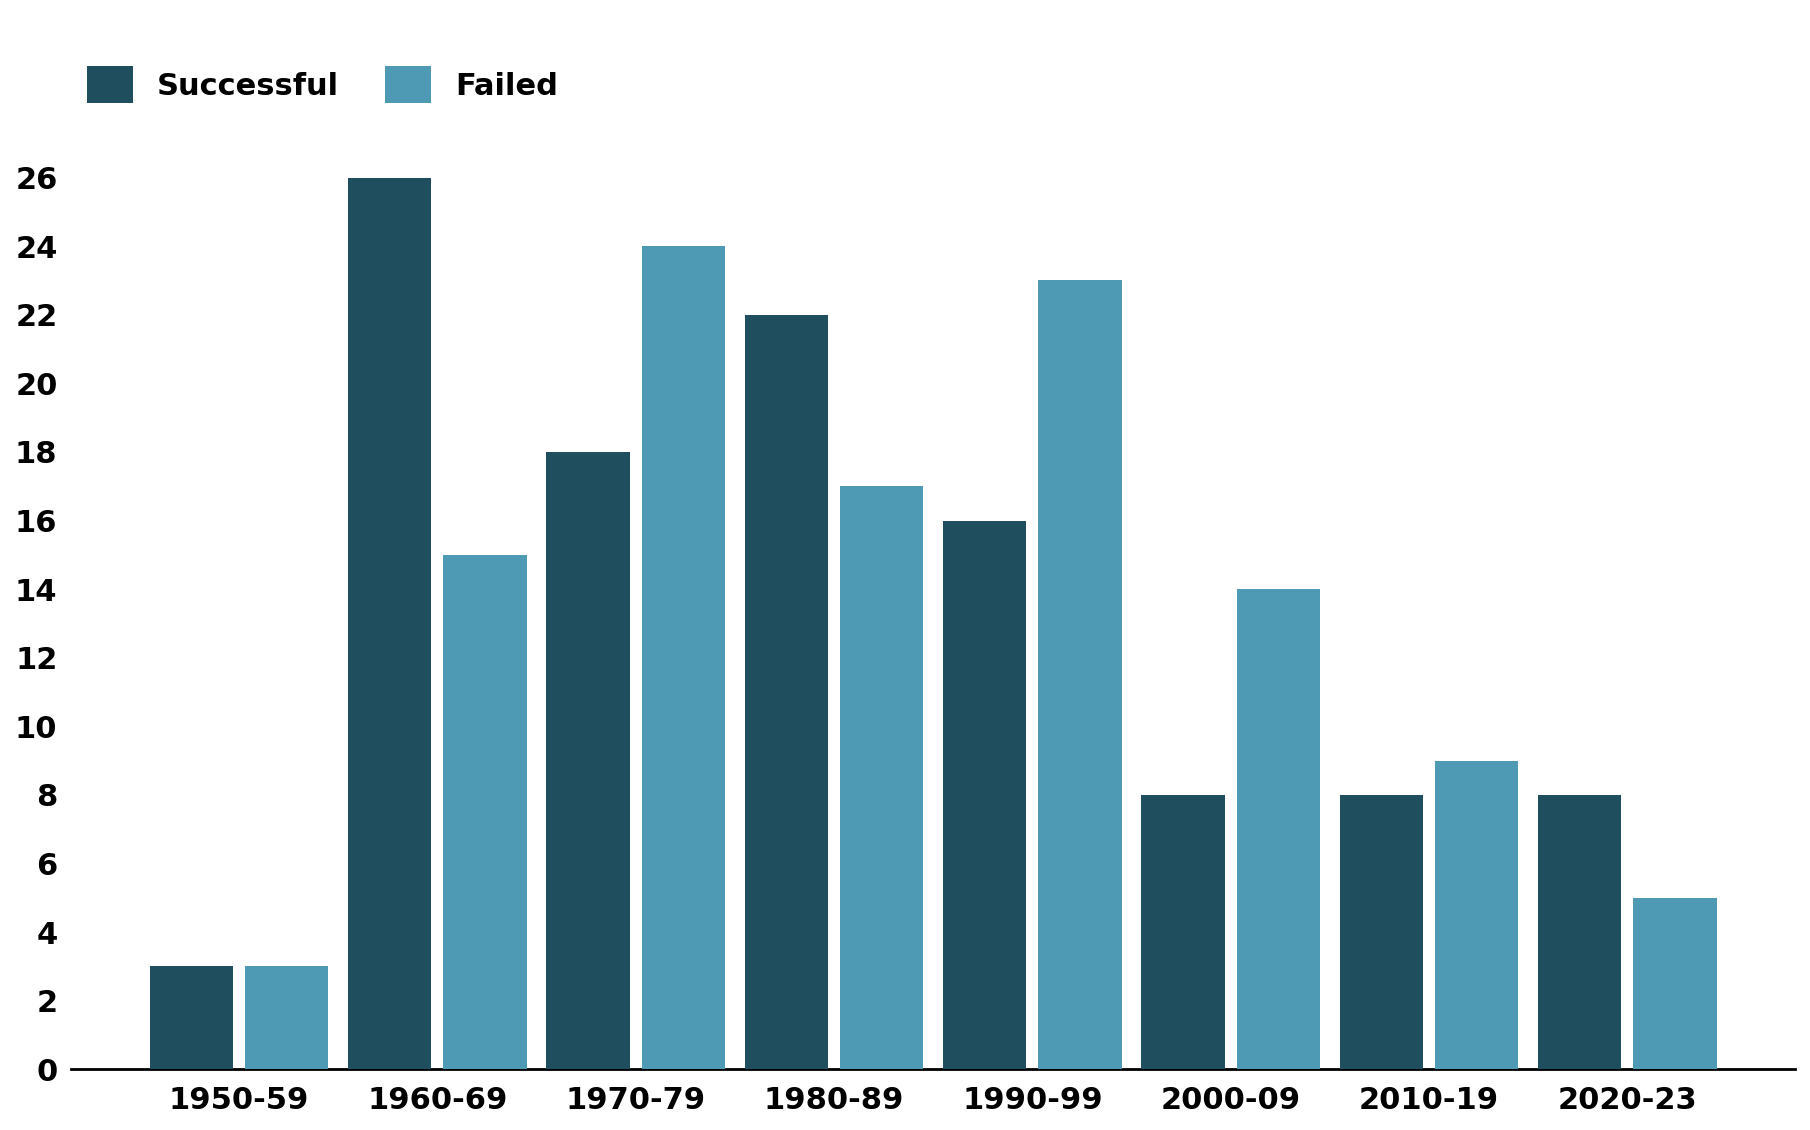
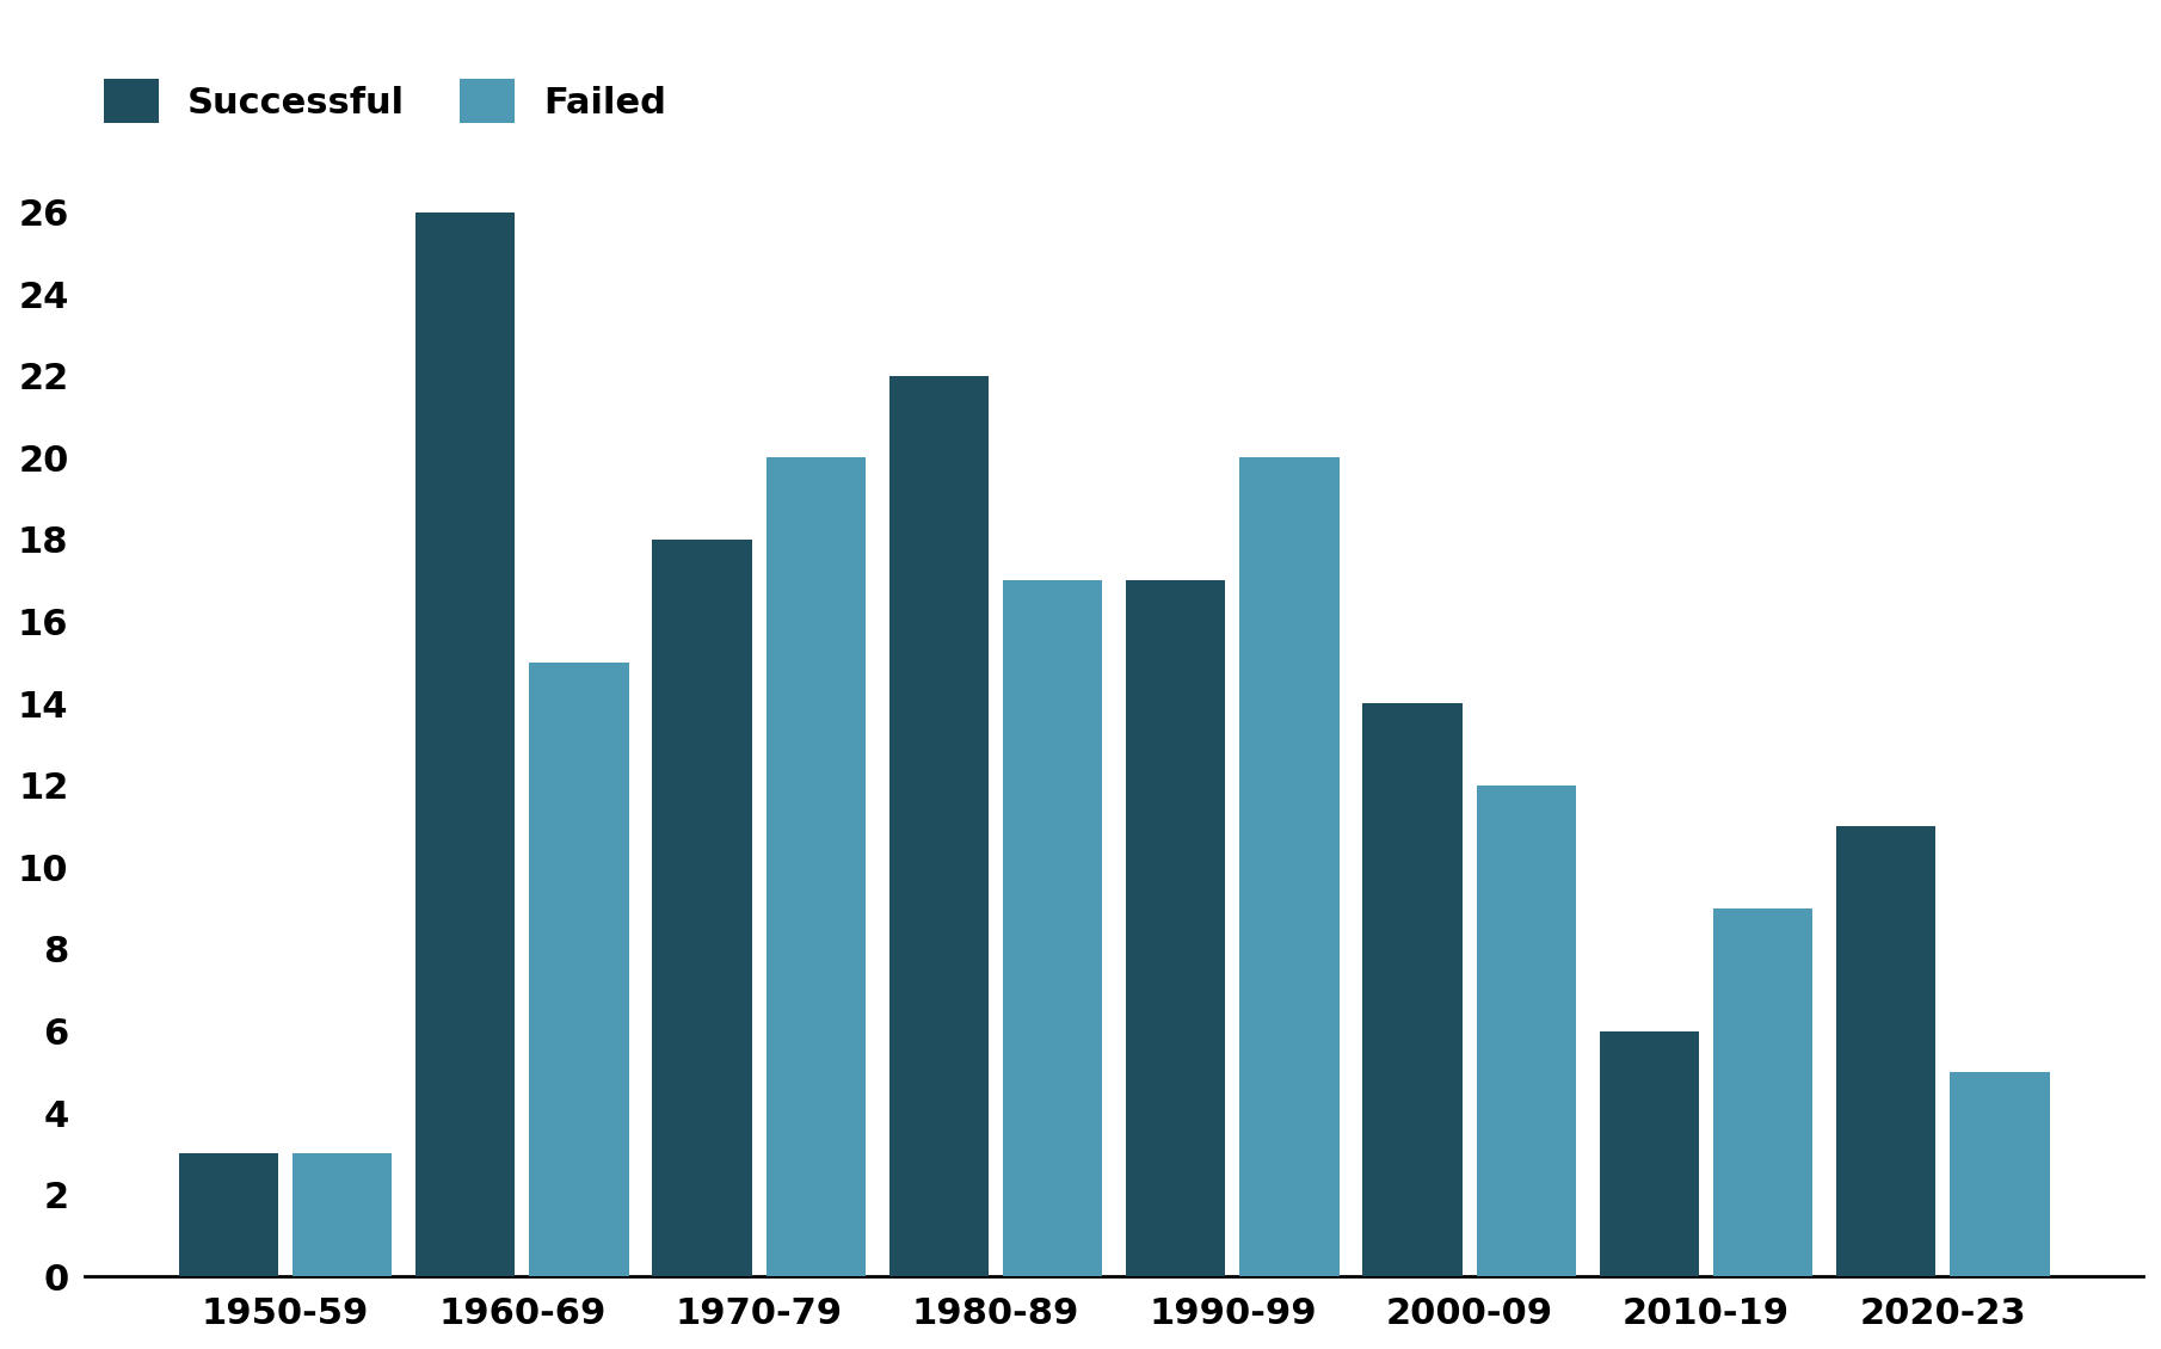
Failed/1970-79: 24 -> 20
Successful/1990-99: 16 -> 17
Failed/1990-99: 23 -> 20
Successful/2000-09: 8 -> 14
Failed/2000-09: 14 -> 12
Successful/2010-19: 8 -> 6
Successful/2020-23: 8 -> 11
